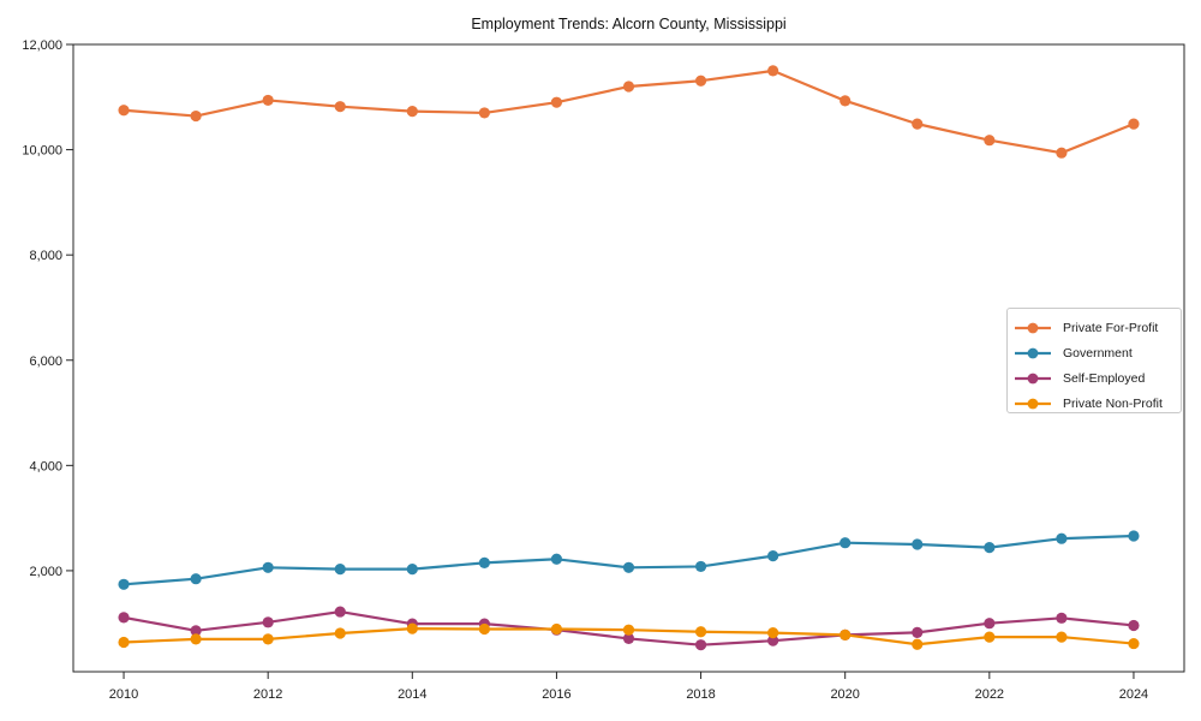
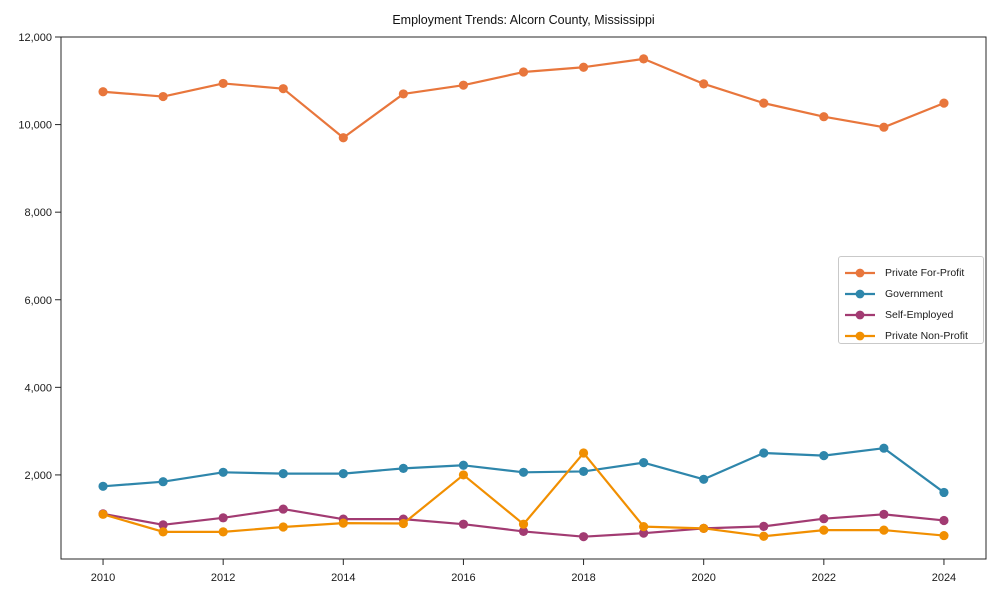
Private Non-Profit/2010: 600 -> 1100
Private For-Profit/2014: 10700 -> 9700
Private Non-Profit/2016: 900 -> 2000
Private Non-Profit/2018: 800 -> 2500
Government/2020: 2500 -> 1900
Government/2024: 2700 -> 1600
